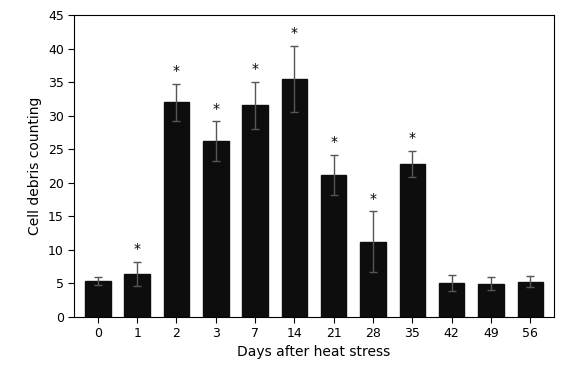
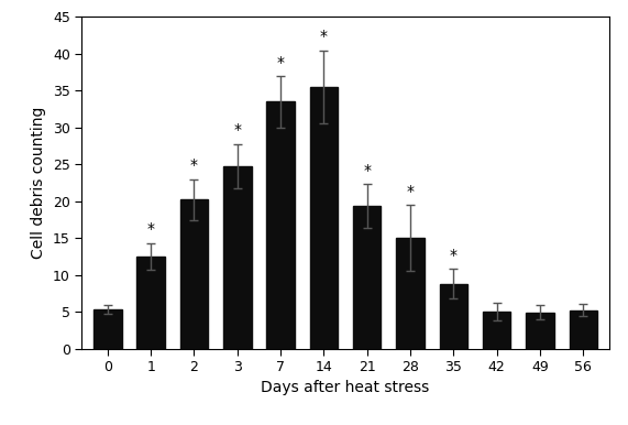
1: 6.4 -> 12.5
2: 32.0 -> 20.2
3: 26.2 -> 24.8
7: 31.6 -> 33.5
21: 21.2 -> 19.3
28: 11.2 -> 15.0
35: 22.8 -> 8.8
